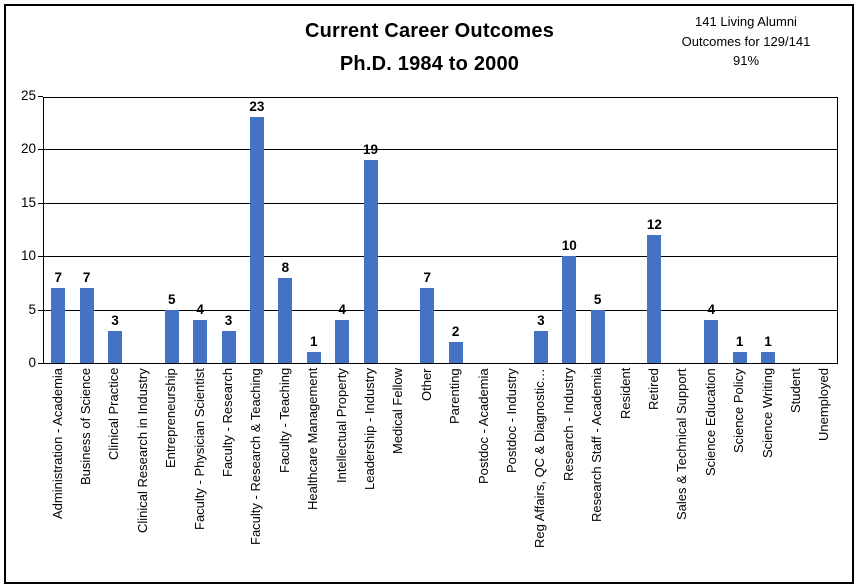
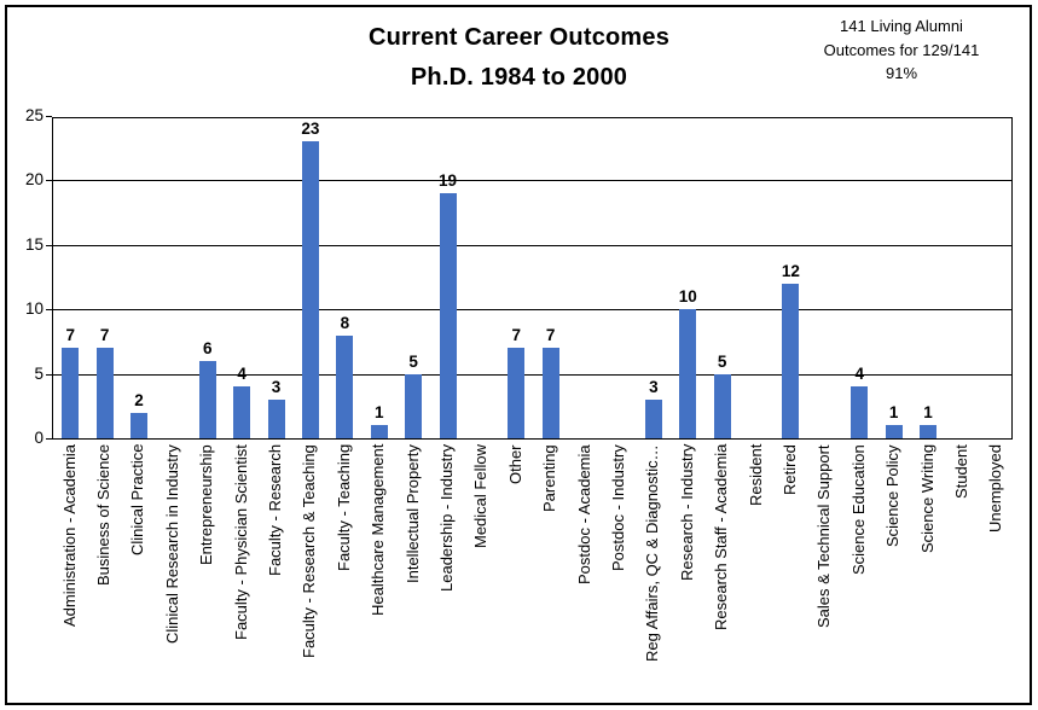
Clinical Practice: 3 -> 2
Entrepreneurship: 5 -> 6
Intellectual Property: 4 -> 5
Parenting: 2 -> 7
